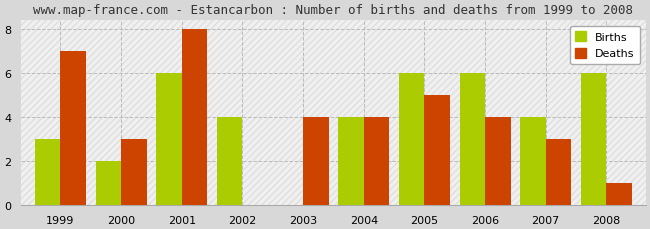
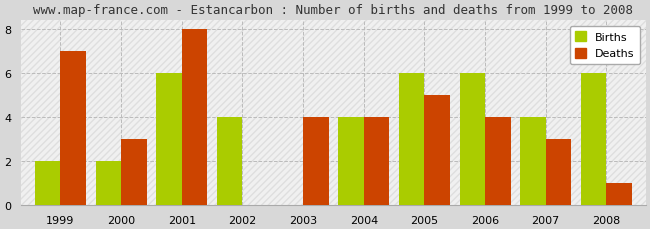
Births/1999: 3 -> 2
